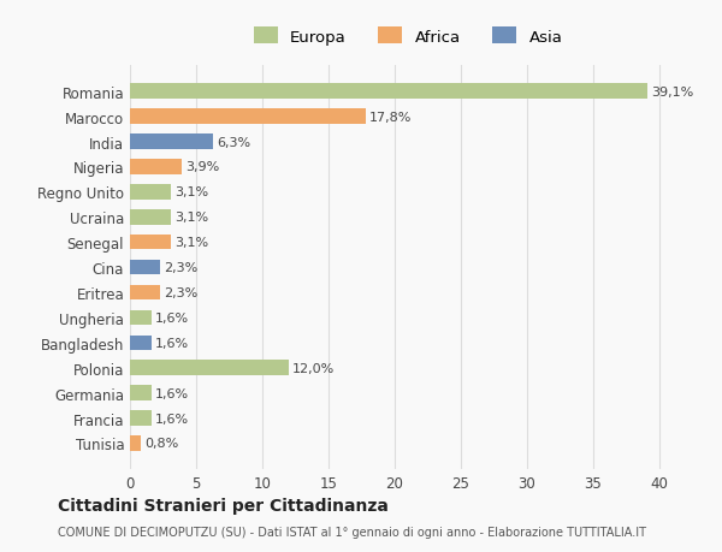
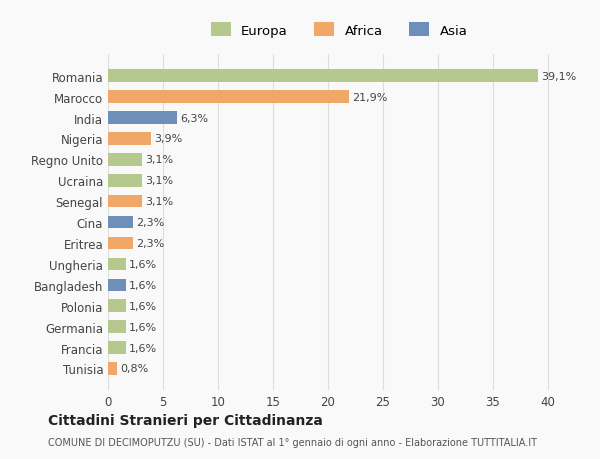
Marocco: 17,8% -> 21,9%
Polonia: 12,0% -> 1,6%
